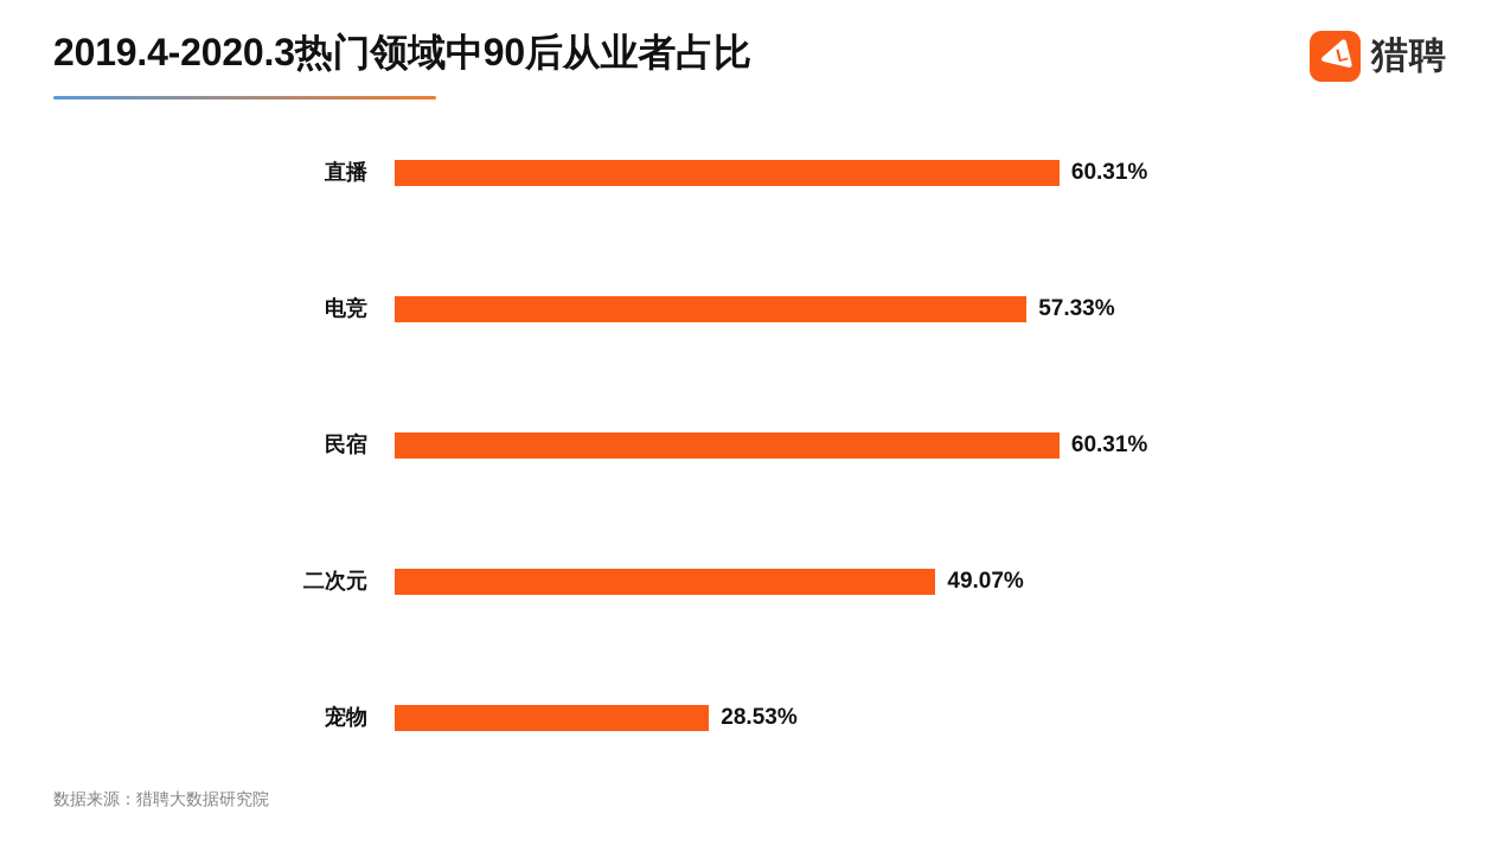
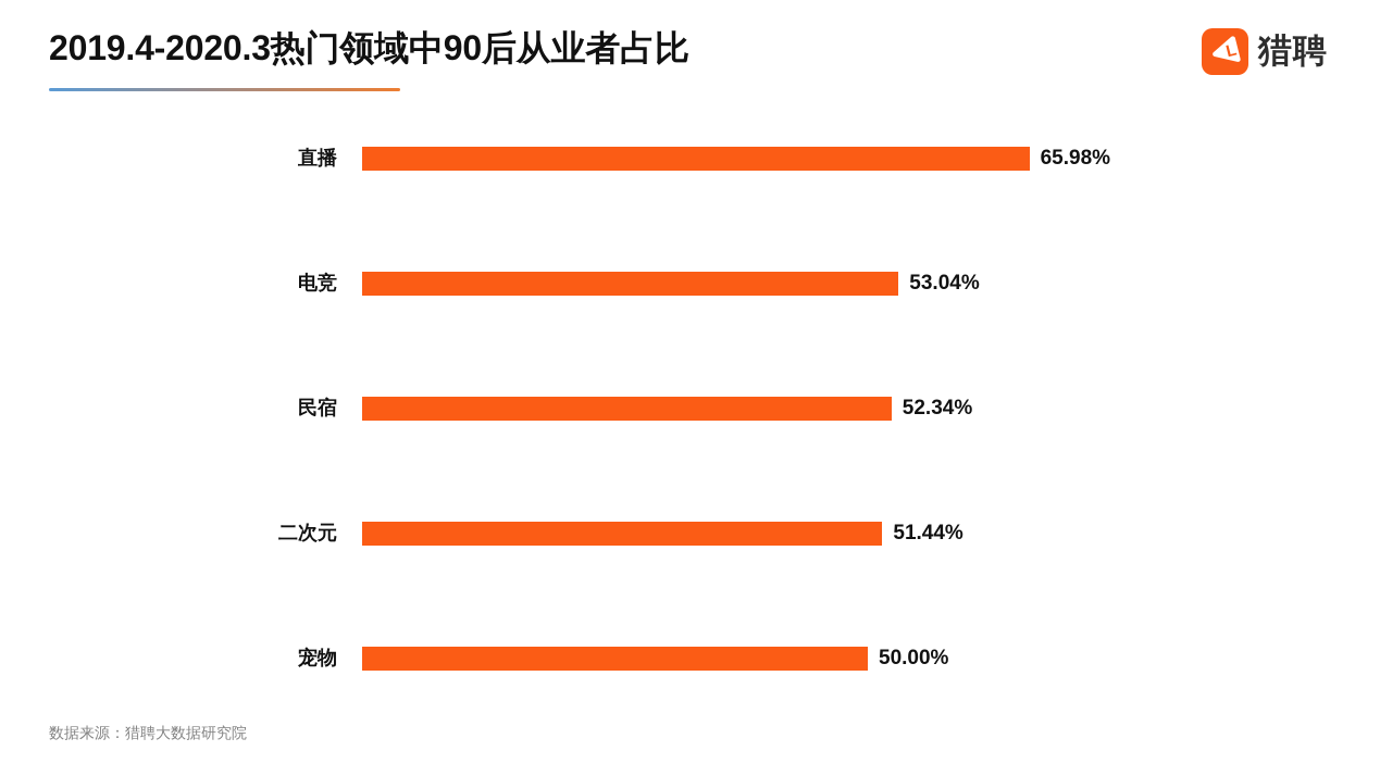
直播: 60.31% -> 65.98%
电竞: 57.33% -> 53.04%
民宿: 60.31% -> 52.34%
二次元: 49.07% -> 51.44%
宠物: 28.53% -> 50.00%
